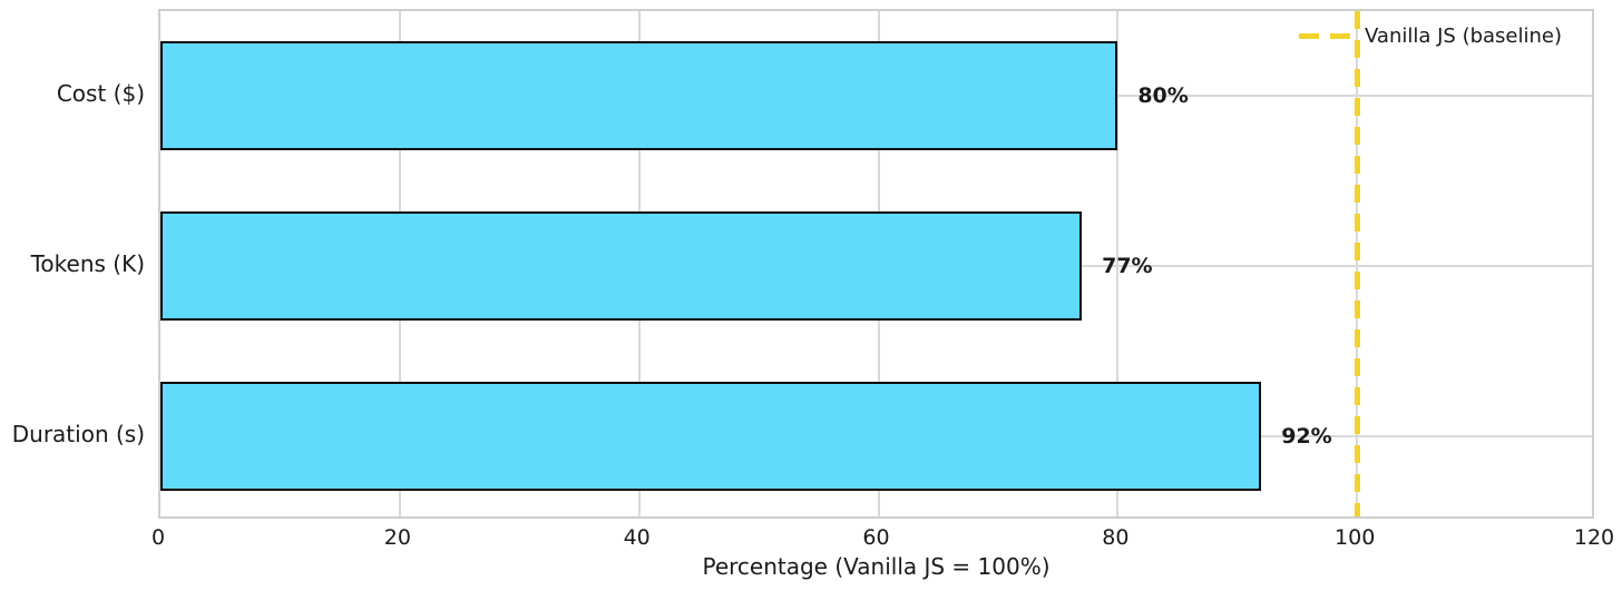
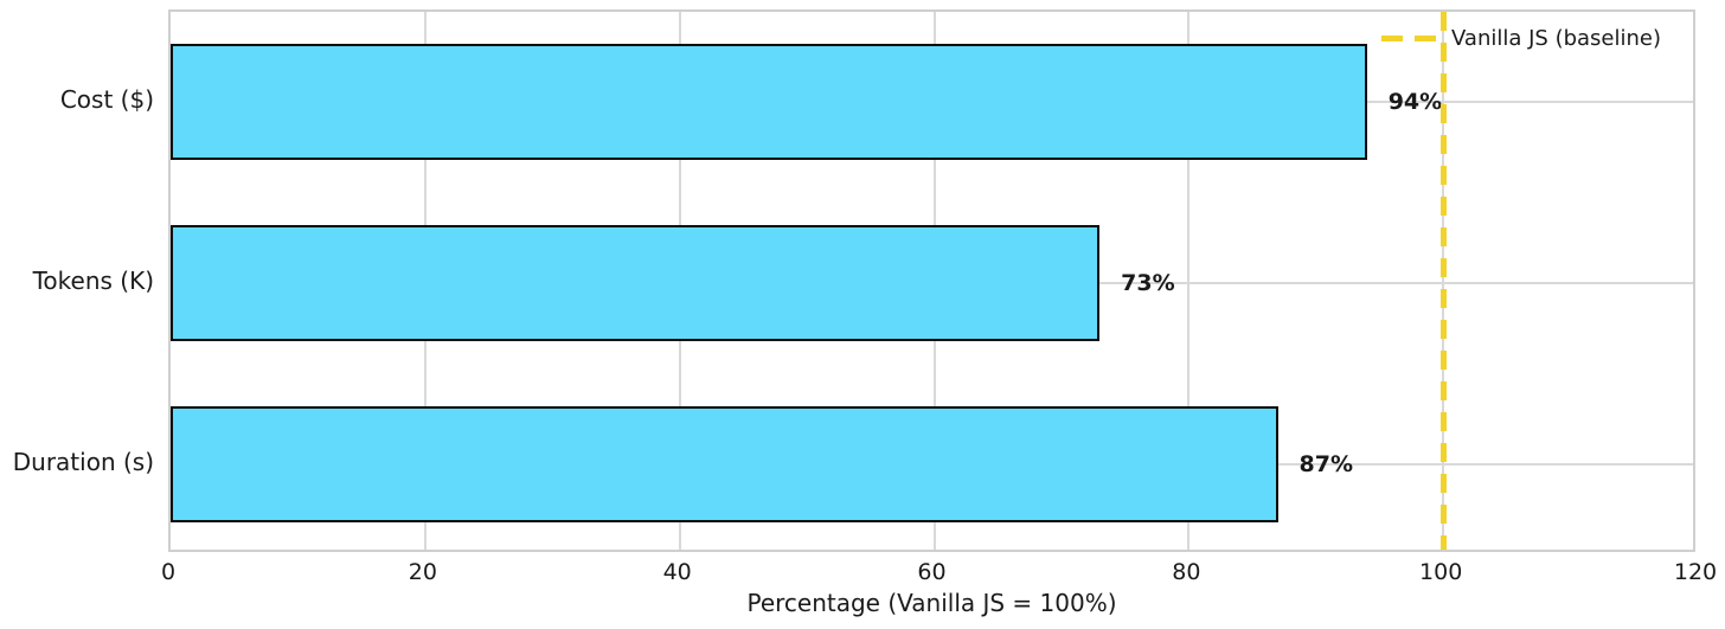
Cost ($): 80% -> 94%
Tokens (K): 77% -> 73%
Duration (s): 92% -> 87%
